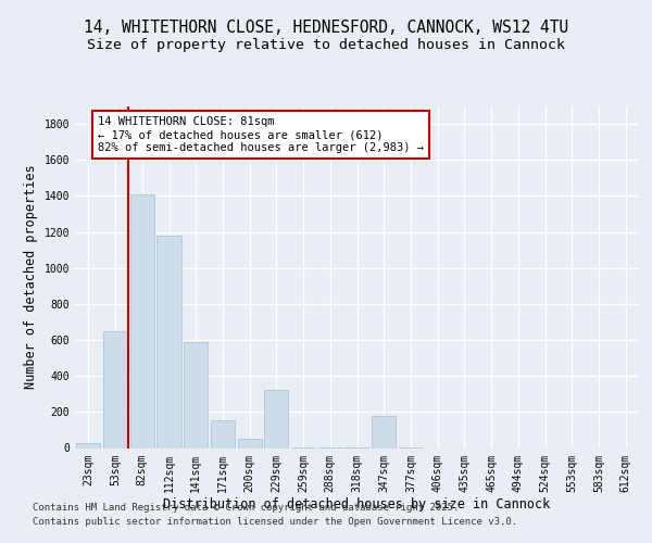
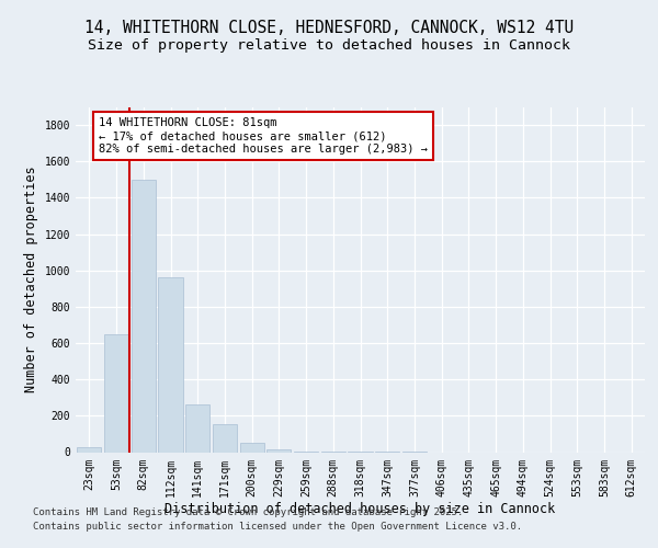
82sqm: 1410 -> 1500
112sqm: 1180 -> 960
141sqm: 590 -> 260
229sqm: 320 -> 20
347sqm: 180 -> 0
